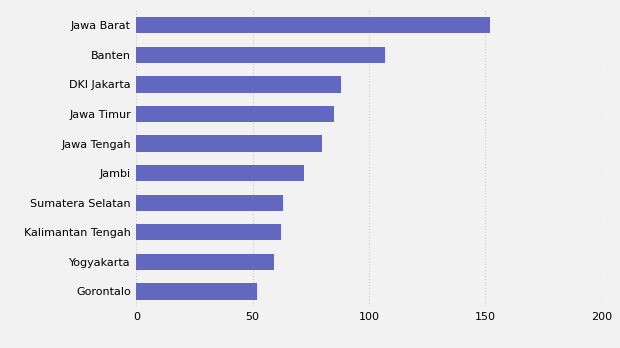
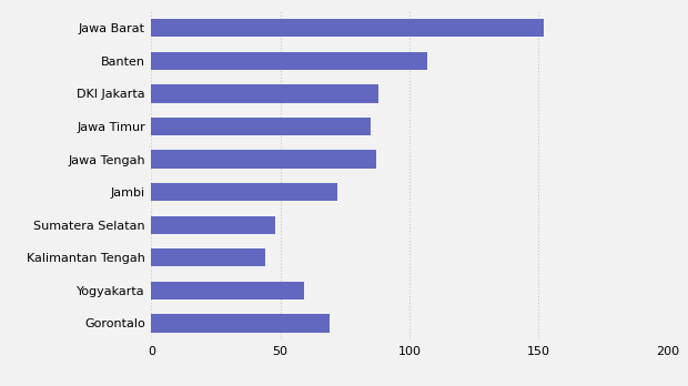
Jawa Tengah: 80 -> 87
Sumatera Selatan: 63 -> 48
Kalimantan Tengah: 62 -> 44
Gorontalo: 52 -> 69
